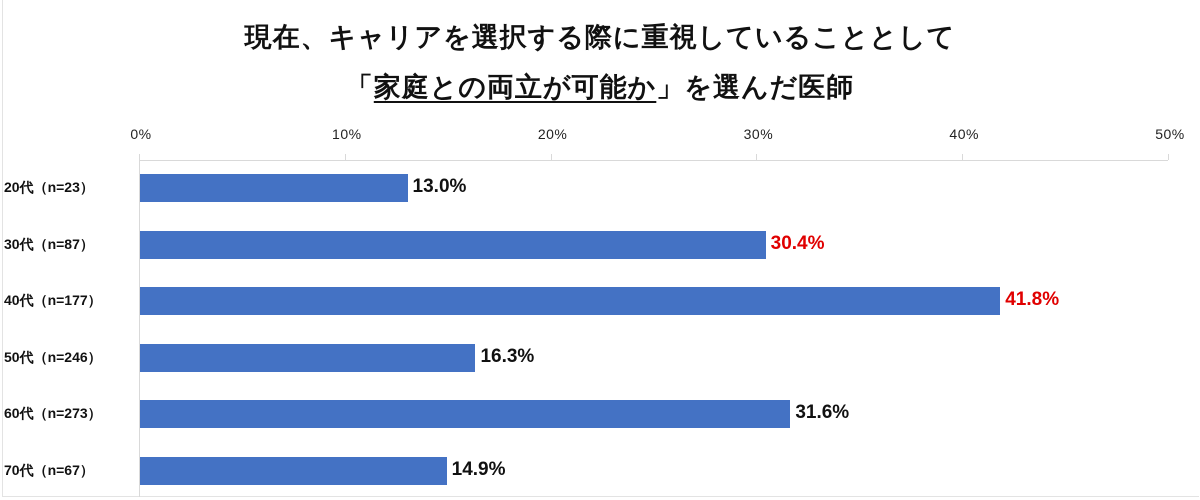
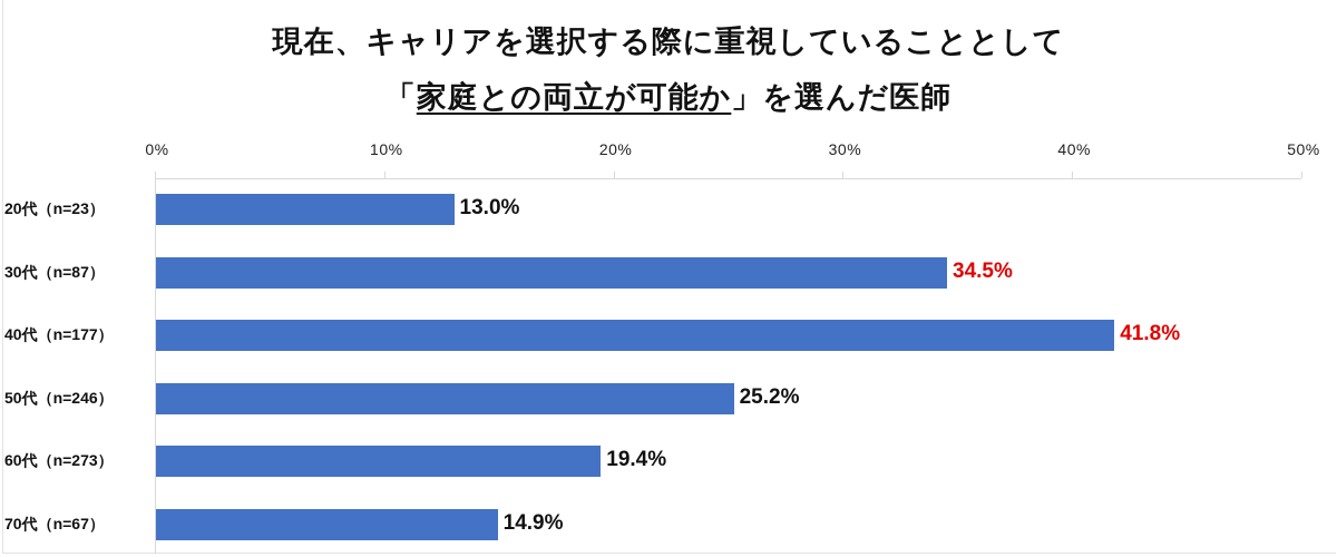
30代（n=87）: 30.4% -> 34.5%
50代（n=246）: 16.3% -> 25.2%
60代（n=273）: 31.6% -> 19.4%
